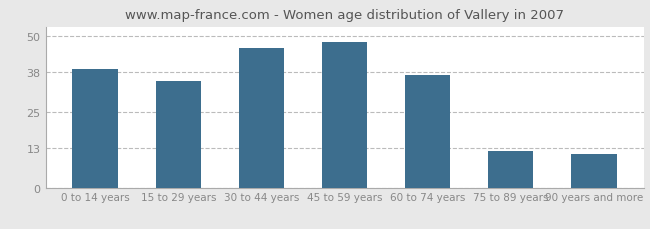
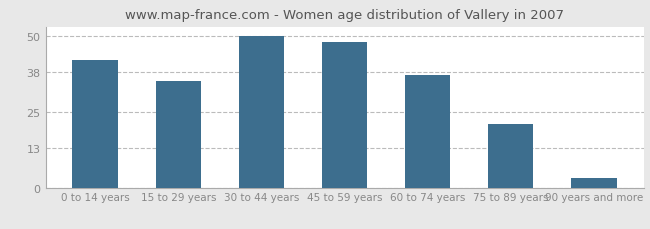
0 to 14 years: 39 -> 42
30 to 44 years: 46 -> 50
75 to 89 years: 12 -> 21
90 years and more: 11 -> 3
